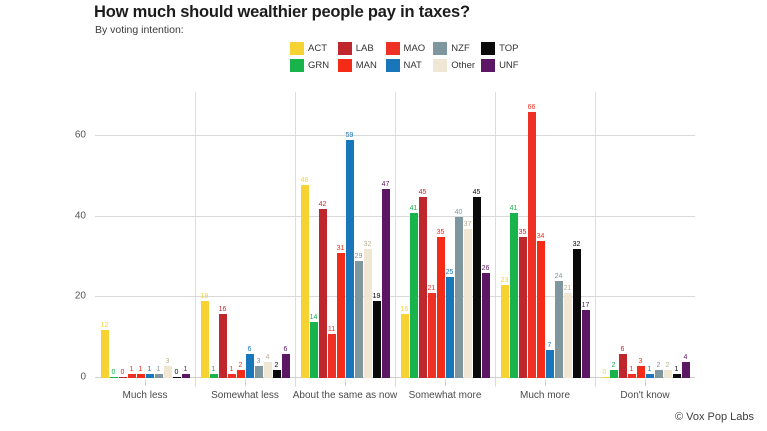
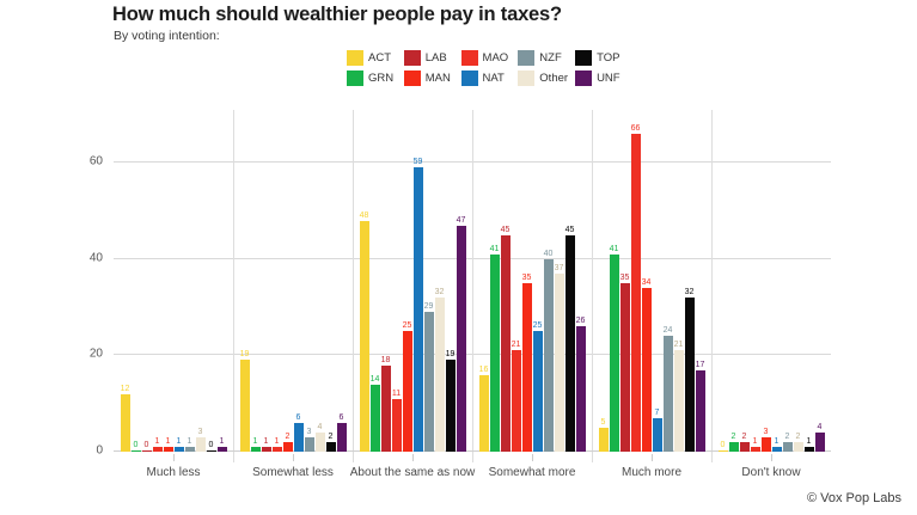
LAB/Somewhat less: 16 -> 1
LAB/About the same as now: 42 -> 18
MAN/About the same as now: 31 -> 25
ACT/Much more: 23 -> 5
LAB/Don't know: 6 -> 2
